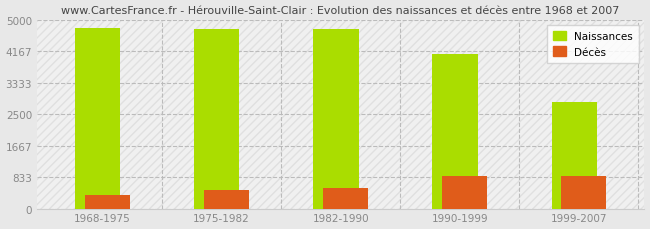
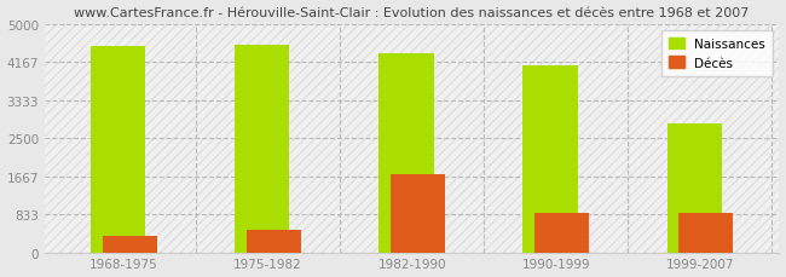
Naissances/1968-1975: 4780 -> 4500
Naissances/1975-1982: 4750 -> 4550
Naissances/1982-1990: 4740 -> 4350
Décès/1982-1990: 540 -> 1700
